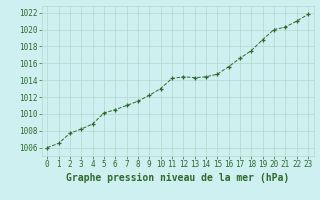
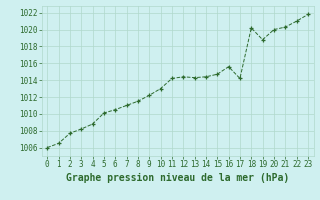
17: 1016.6 -> 1014.2
18: 1017.5 -> 1020.2
